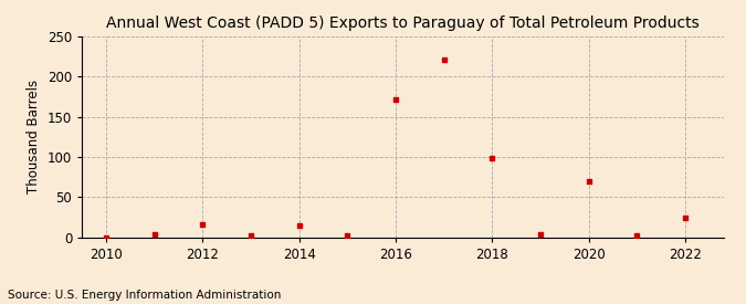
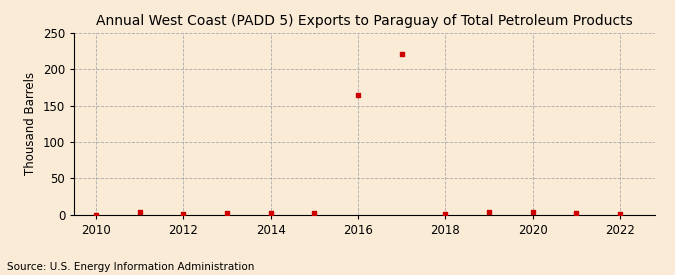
2012: 16 -> 1
2014: 14 -> 2
2016: 172 -> 164
2018: 98 -> 1
2020: 70 -> 3
2022: 24 -> 1
